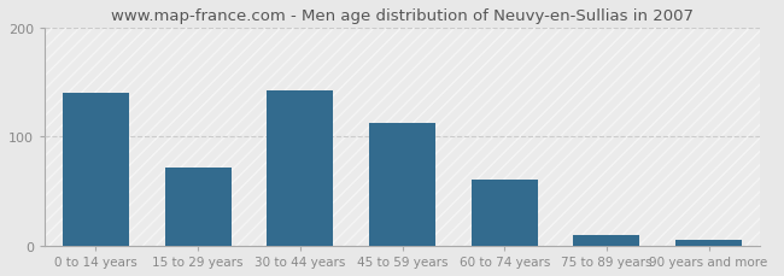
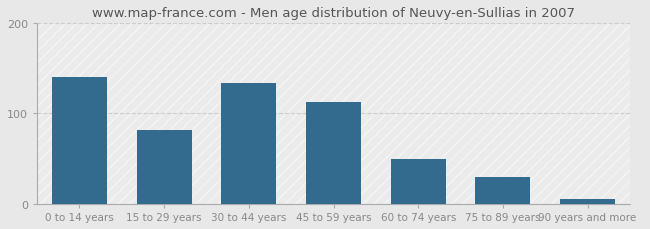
15 to 29 years: 72 -> 82
30 to 44 years: 142 -> 133
60 to 74 years: 60 -> 50
75 to 89 years: 10 -> 30
